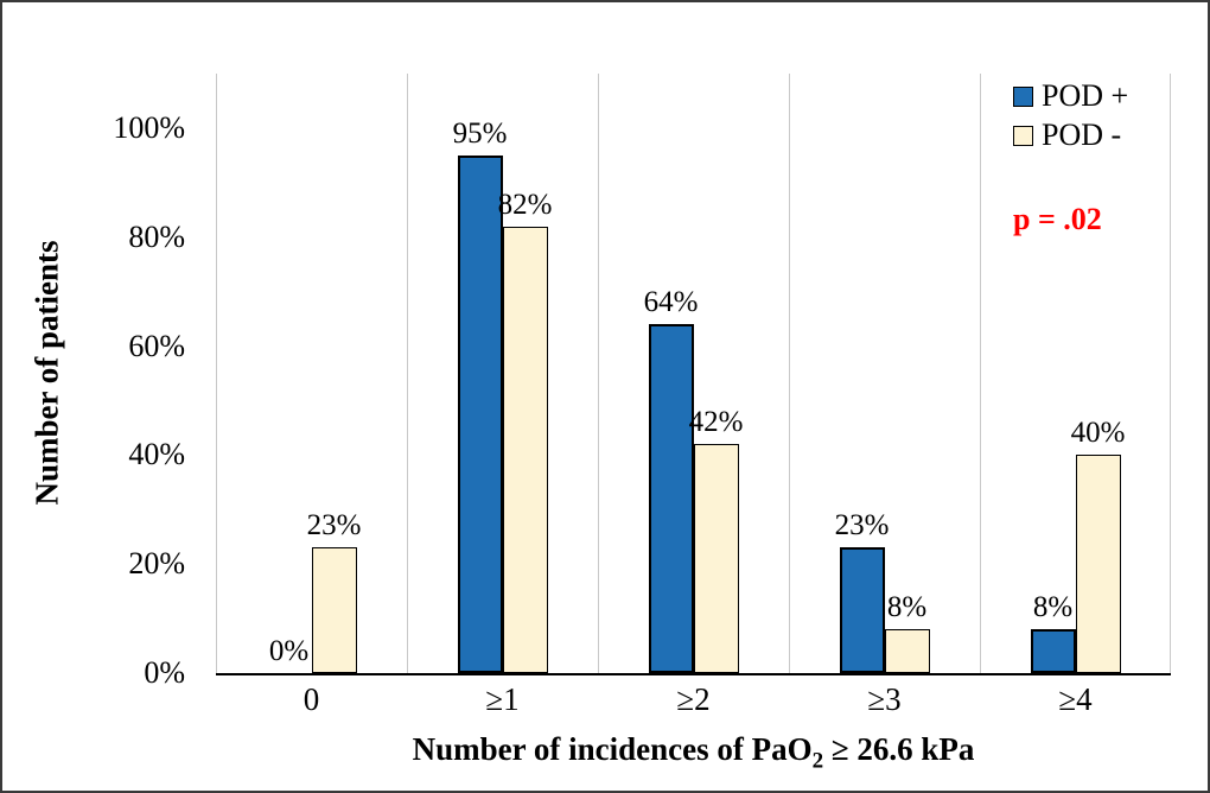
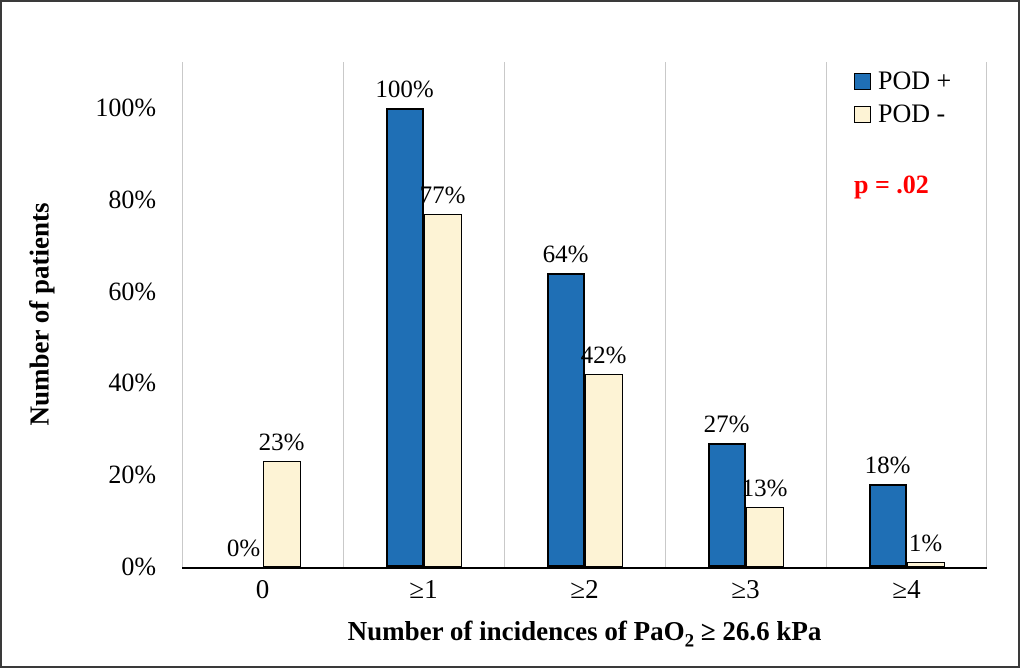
POD +/≥1: 95% -> 100%
POD -/≥1: 82% -> 77%
POD +/≥3: 23% -> 27%
POD -/≥3: 8% -> 13%
POD +/≥4: 8% -> 18%
POD -/≥4: 40% -> 1%
